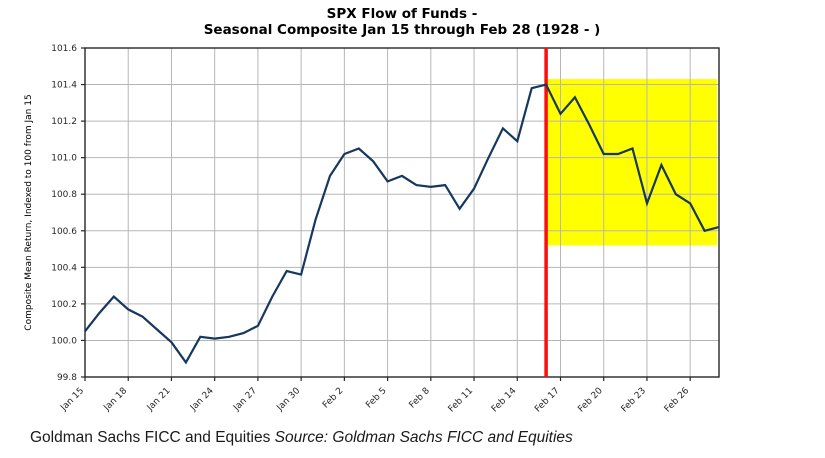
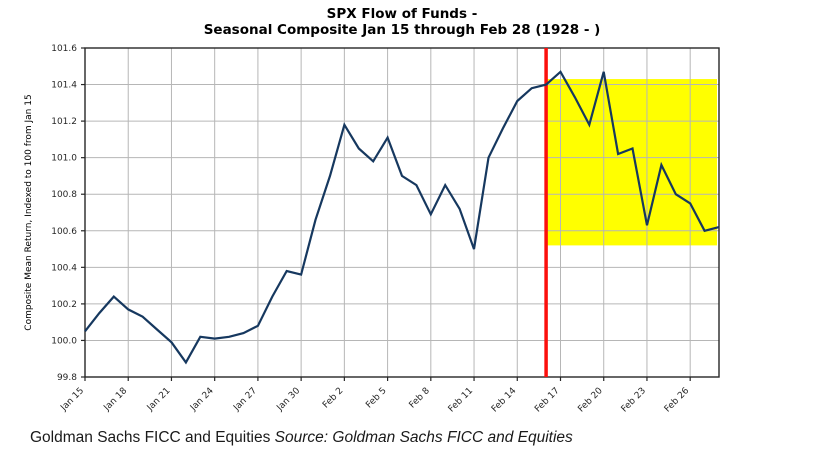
Feb 2: 101.02 -> 101.18
Feb 5: 100.87 -> 101.11
Feb 8: 100.84 -> 100.69
Feb 11: 100.83 -> 100.50
Feb 14: 101.09 -> 101.31
Feb 17: 101.24 -> 101.47
Feb 20: 101.02 -> 101.47
Feb 23: 100.75 -> 100.63
